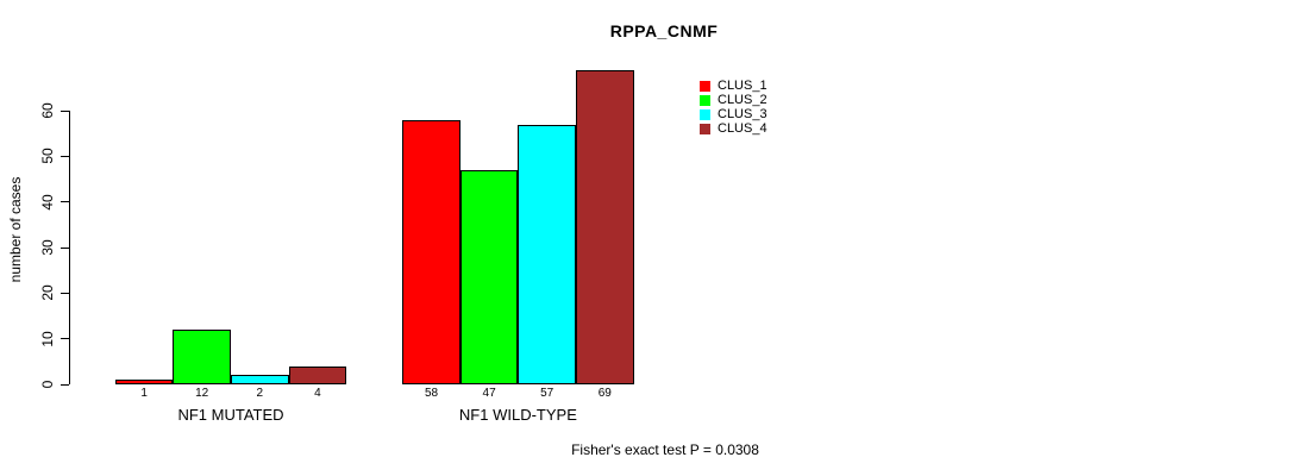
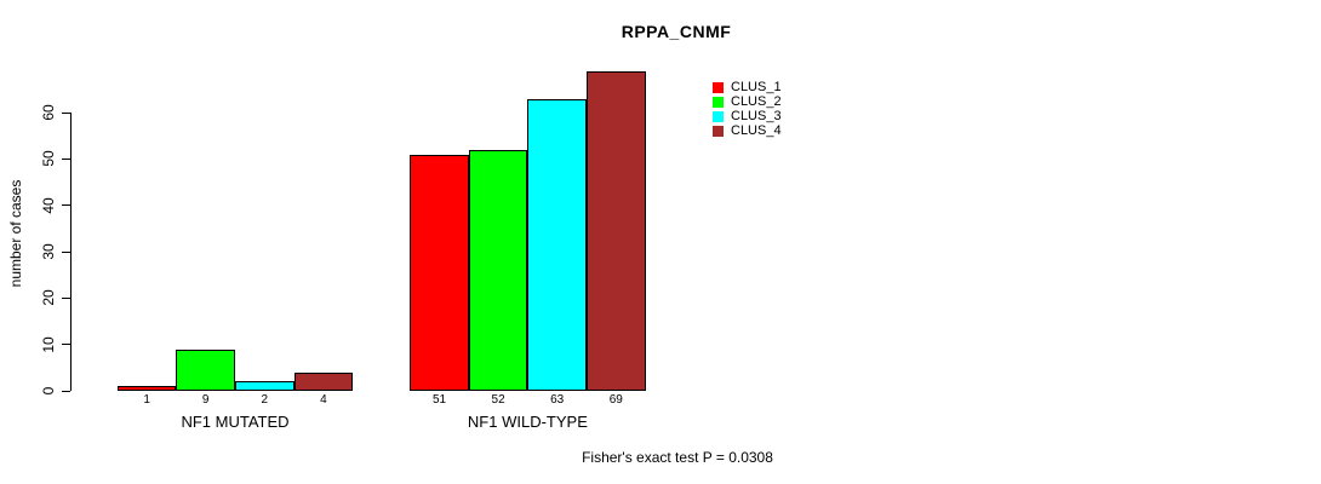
CLUS_2/NF1 MUTATED: 12 -> 9
CLUS_1/NF1 WILD-TYPE: 58 -> 51
CLUS_2/NF1 WILD-TYPE: 47 -> 52
CLUS_3/NF1 WILD-TYPE: 57 -> 63
